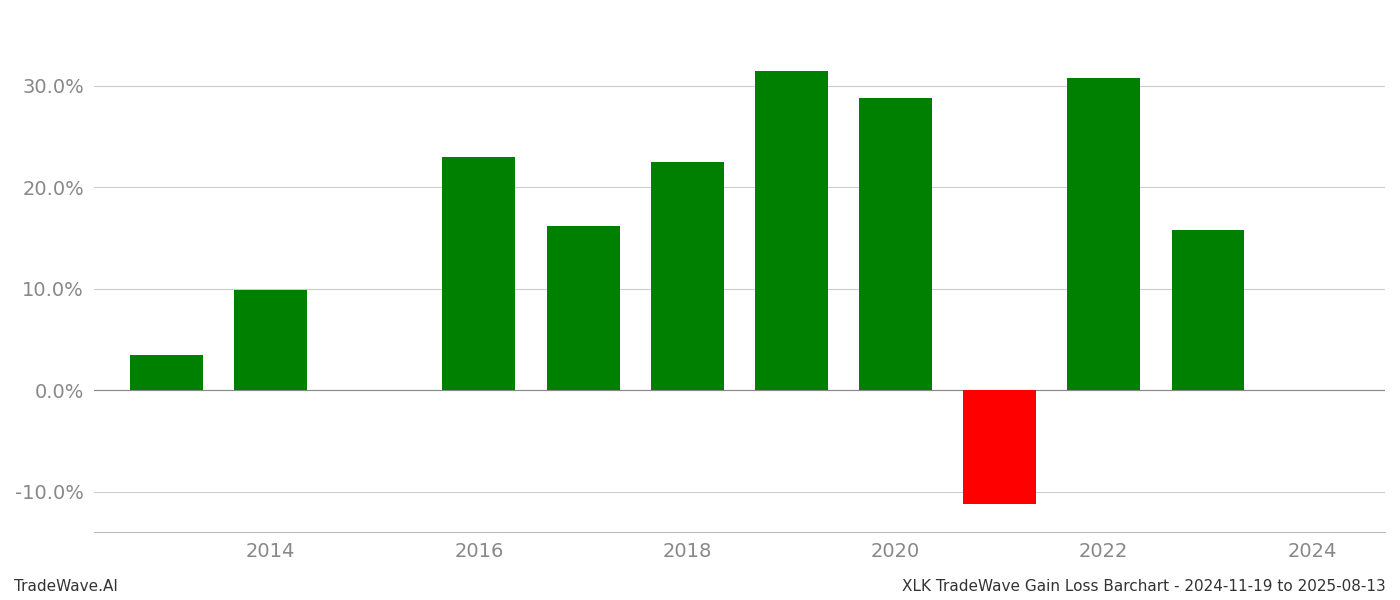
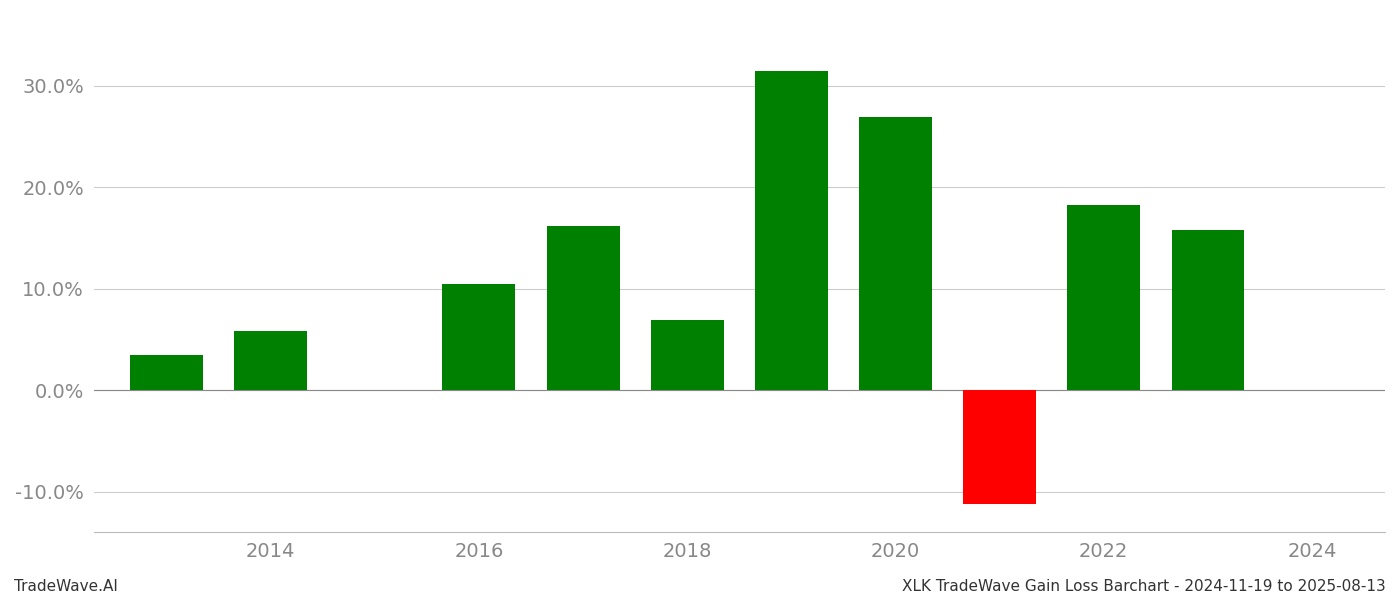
2014: 9.9% -> 5.8%
2016: 23.0% -> 10.5%
2018: 22.5% -> 6.9%
2020: 28.8% -> 26.9%
2022: 30.8% -> 18.3%
